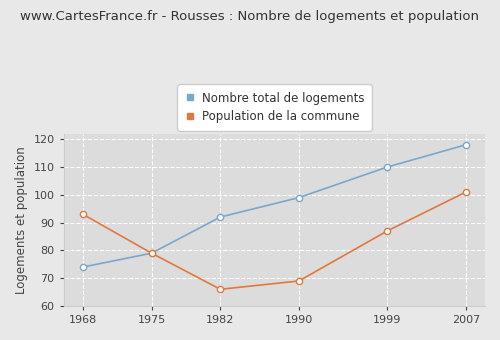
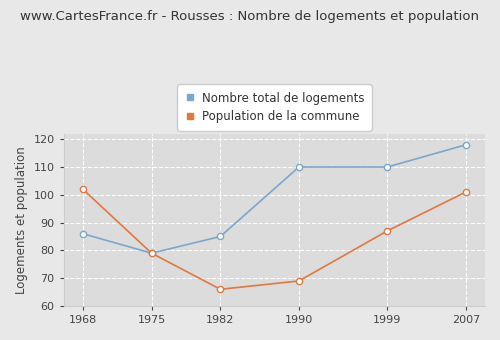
Nombre total de logements/1968: 74 -> 86
Population de la commune/1968: 93 -> 102
Nombre total de logements/1982: 92 -> 85
Nombre total de logements/1990: 99 -> 110
